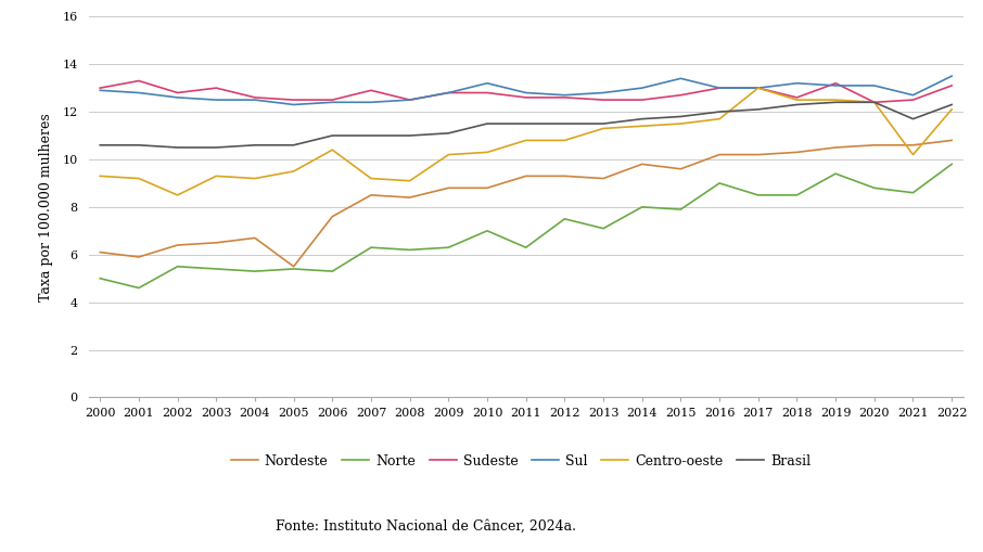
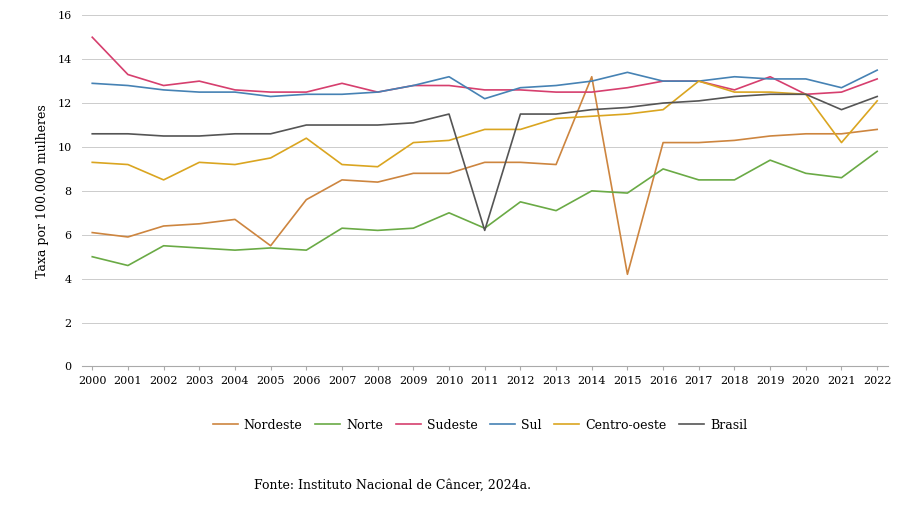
Sudeste/2000: 13.0 -> 15.0
Sul/2011: 12.8 -> 12.2
Brasil/2011: 11.5 -> 6.2
Nordeste/2014: 9.8 -> 13.2
Nordeste/2015: 9.6 -> 4.2
